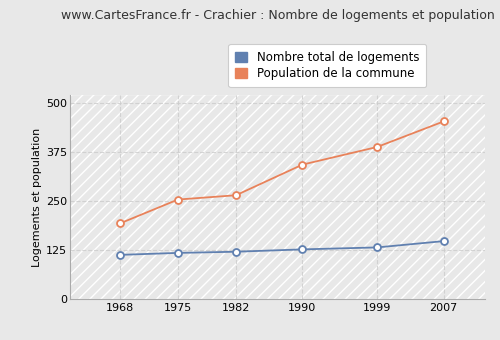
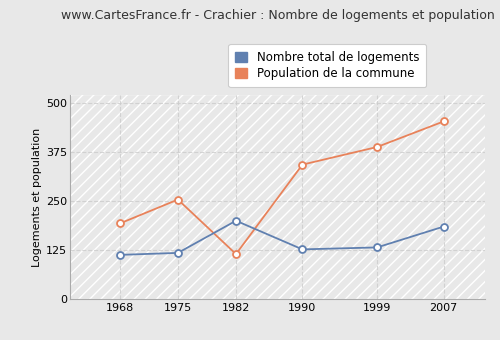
Nombre total de logements/1982: 121 -> 200
Population de la commune/1982: 265 -> 115
Nombre total de logements/2007: 148 -> 185
